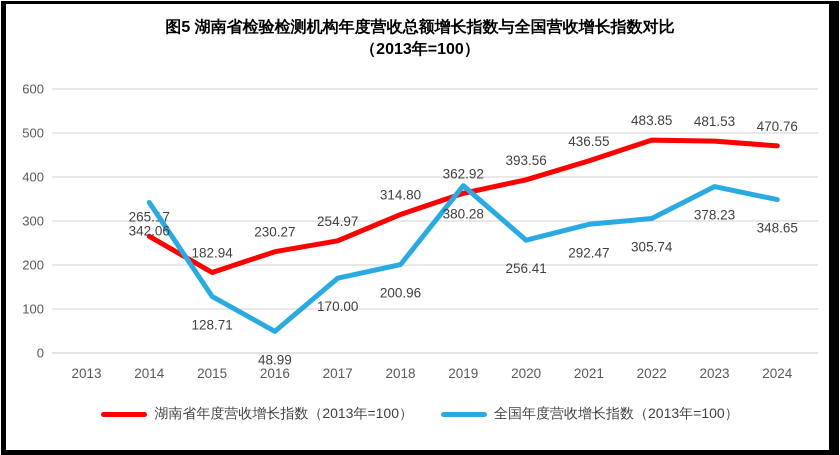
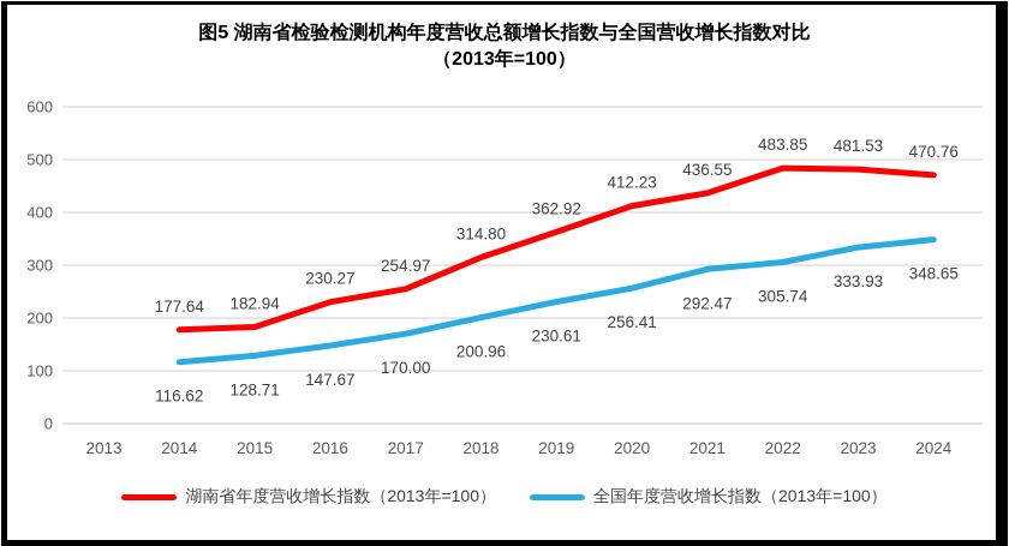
湖南省年度营收增长指数（2013年=100）/2014: 265.17 -> 177.64
全国年度营收增长指数（2013年=100）/2014: 342.06 -> 116.62
全国年度营收增长指数（2013年=100）/2016: 48.99 -> 147.67
全国年度营收增长指数（2013年=100）/2019: 380.28 -> 230.61
湖南省年度营收增长指数（2013年=100）/2020: 393.56 -> 412.23
全国年度营收增长指数（2013年=100）/2023: 378.23 -> 333.93
